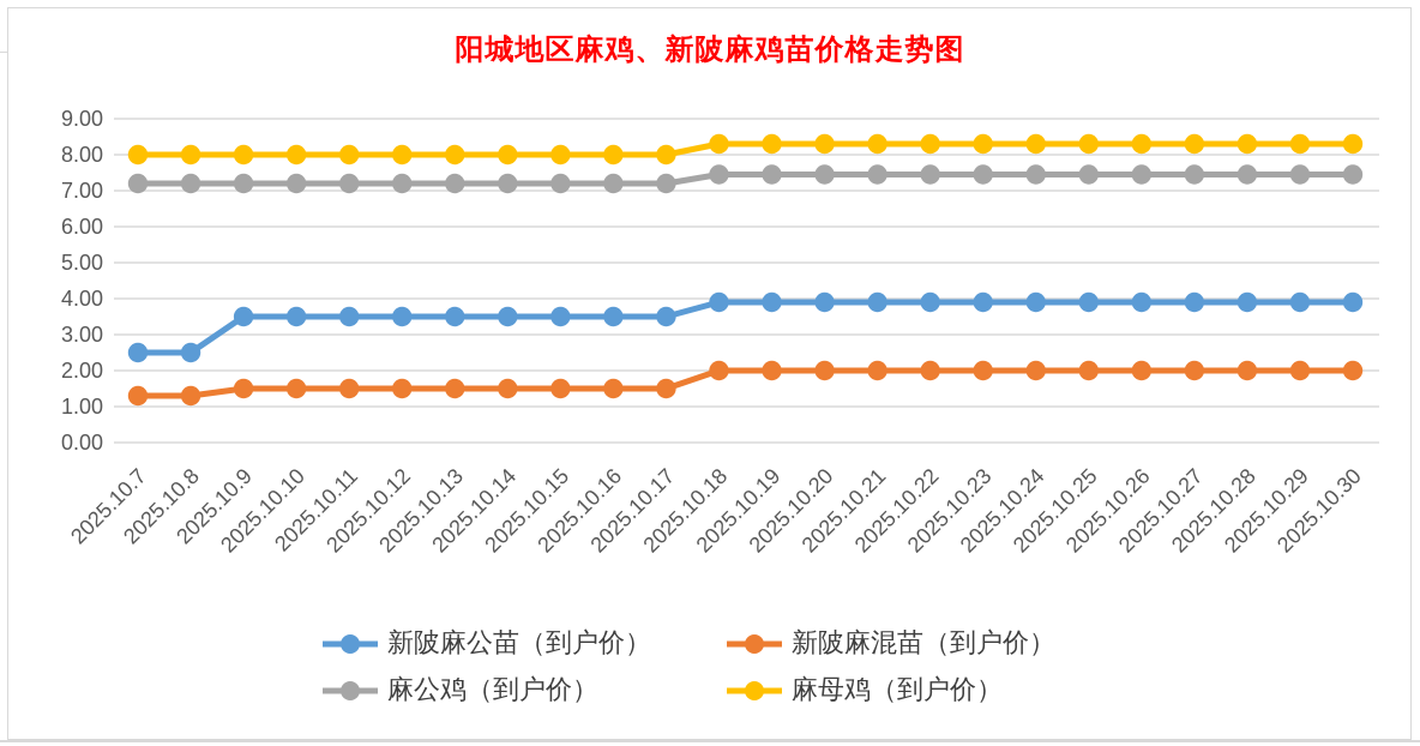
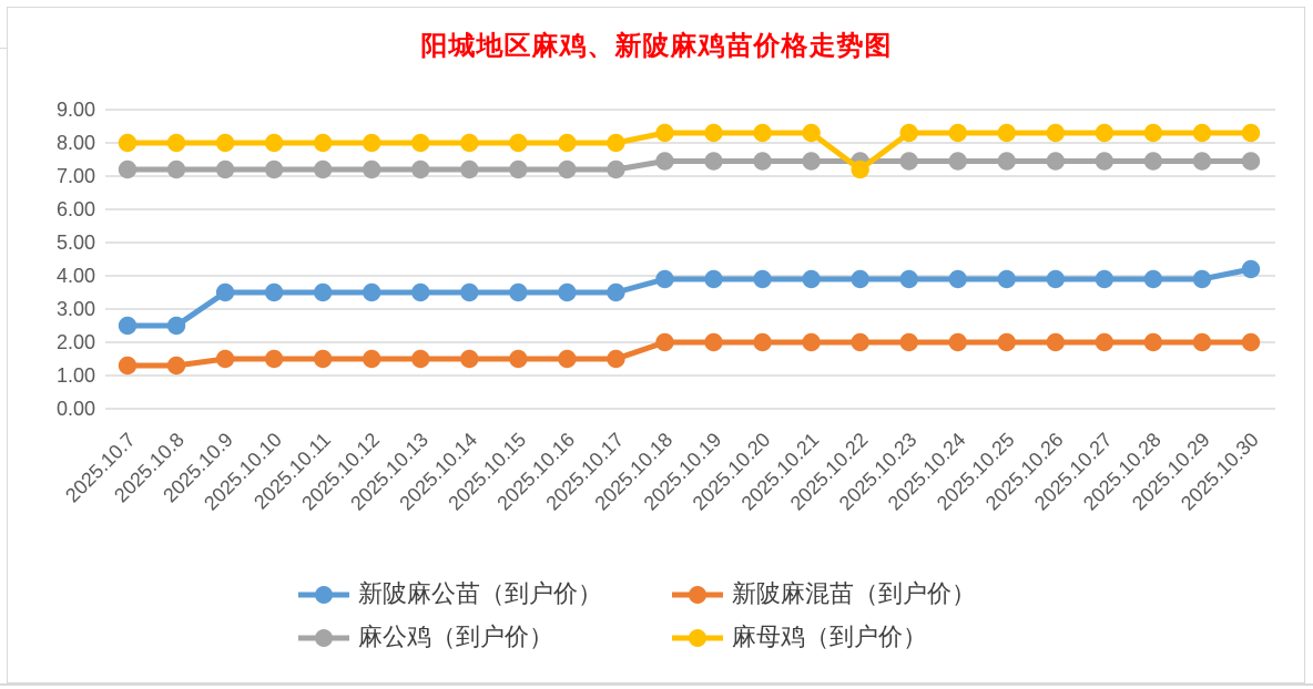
麻母鸡（到户价）/2025.10.22: 8.3 -> 7.2
新陂麻公苗（到户价）/2025.10.30: 3.9 -> 4.2
